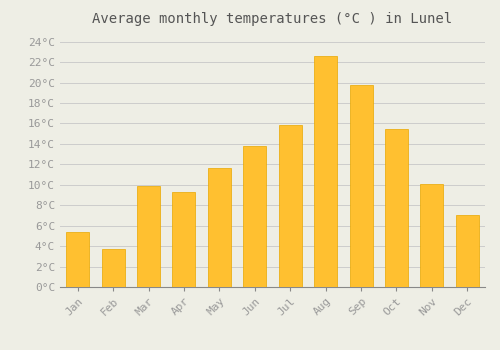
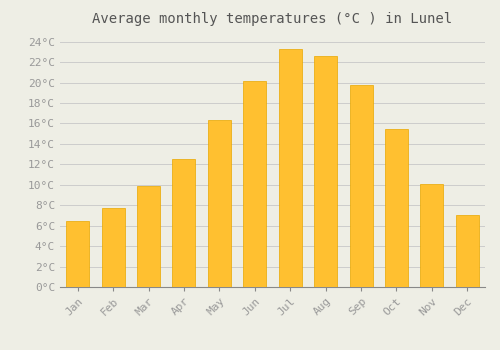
Jan: 5.4°C -> 6.5°C
Feb: 3.7°C -> 7.7°C
Apr: 9.3°C -> 12.5°C
May: 11.6°C -> 16.3°C
Jun: 13.8°C -> 20.2°C
Jul: 15.9°C -> 23.3°C
